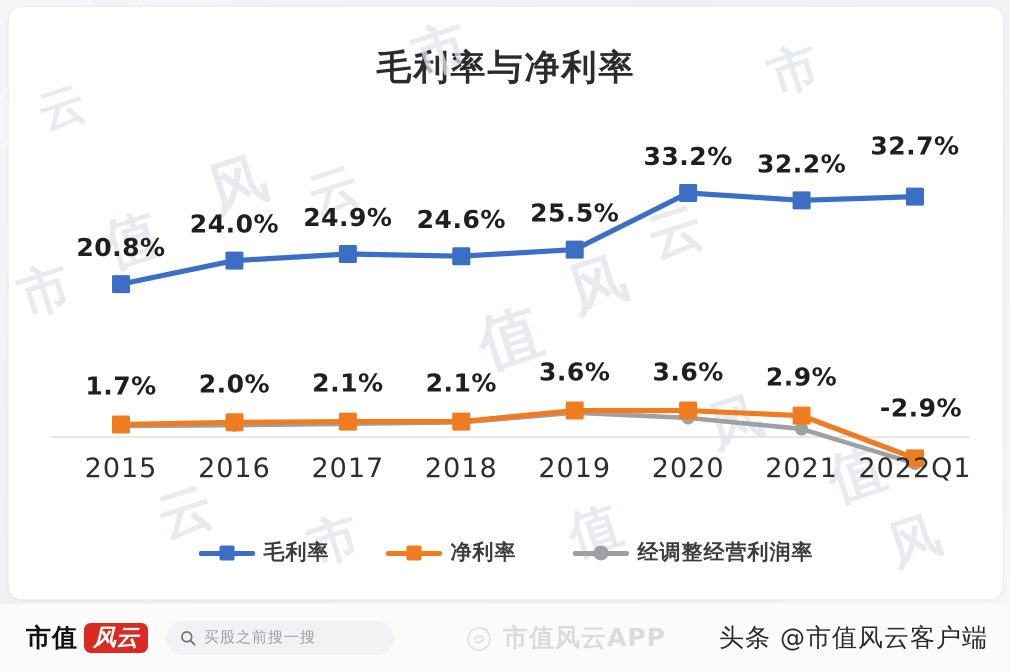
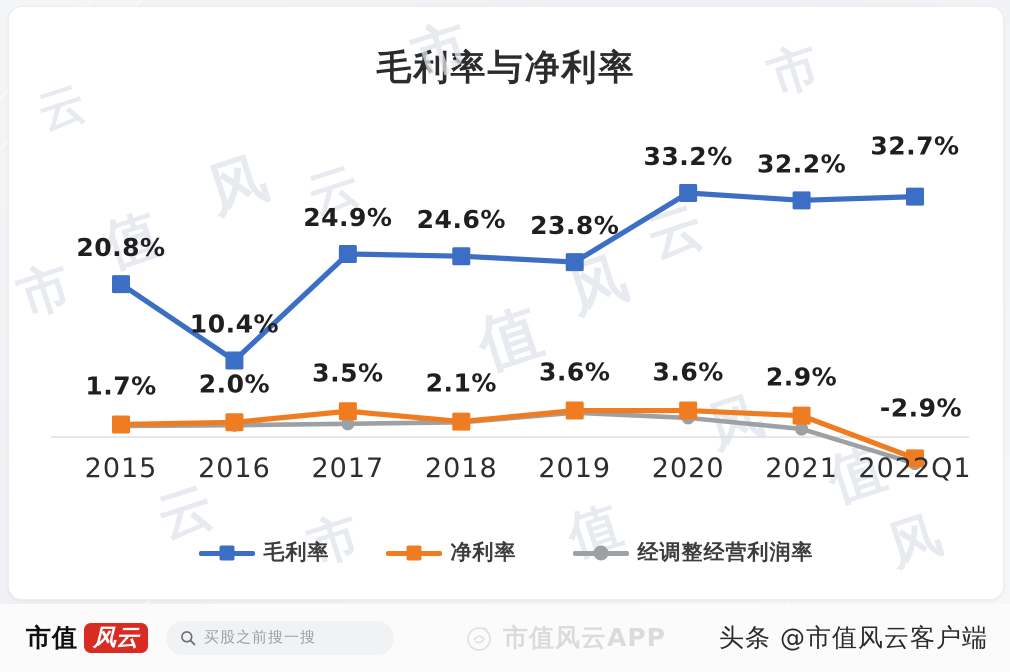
毛利率/2016: 24.0% -> 10.4%
净利率/2017: 2.1% -> 3.5%
毛利率/2019: 25.5% -> 23.8%
